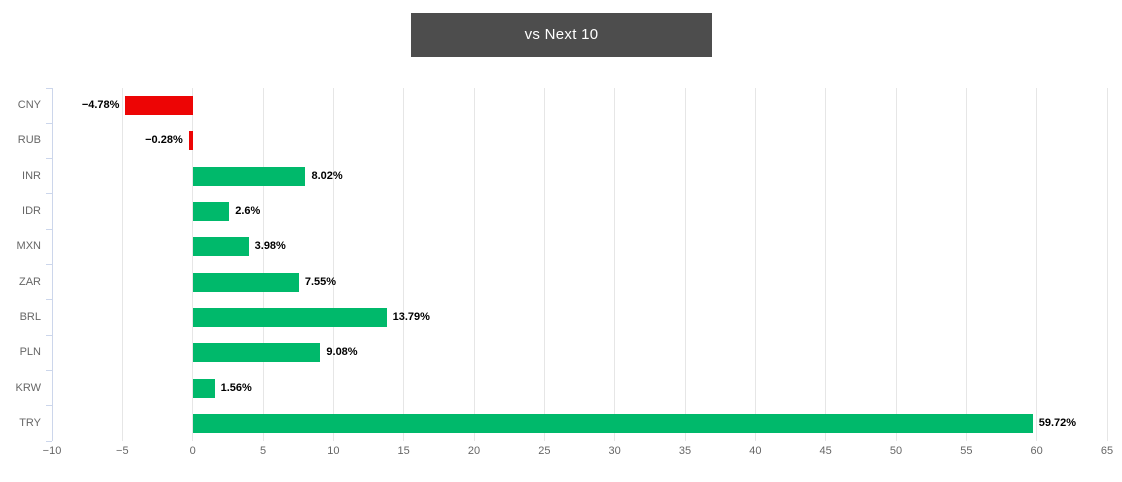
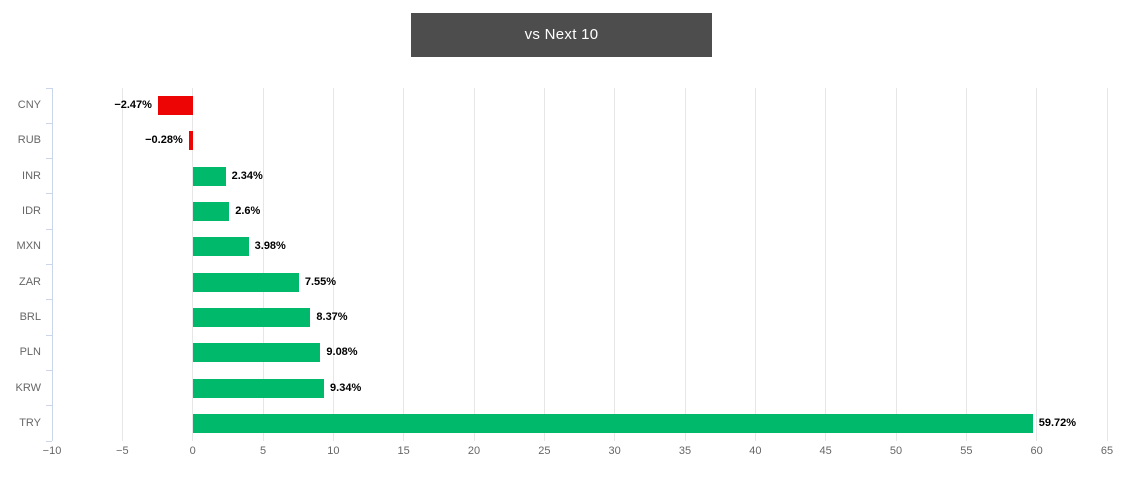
CNY: −4.78% -> −2.47%
INR: 8.02% -> 2.34%
BRL: 13.79% -> 8.37%
KRW: 1.56% -> 9.34%
